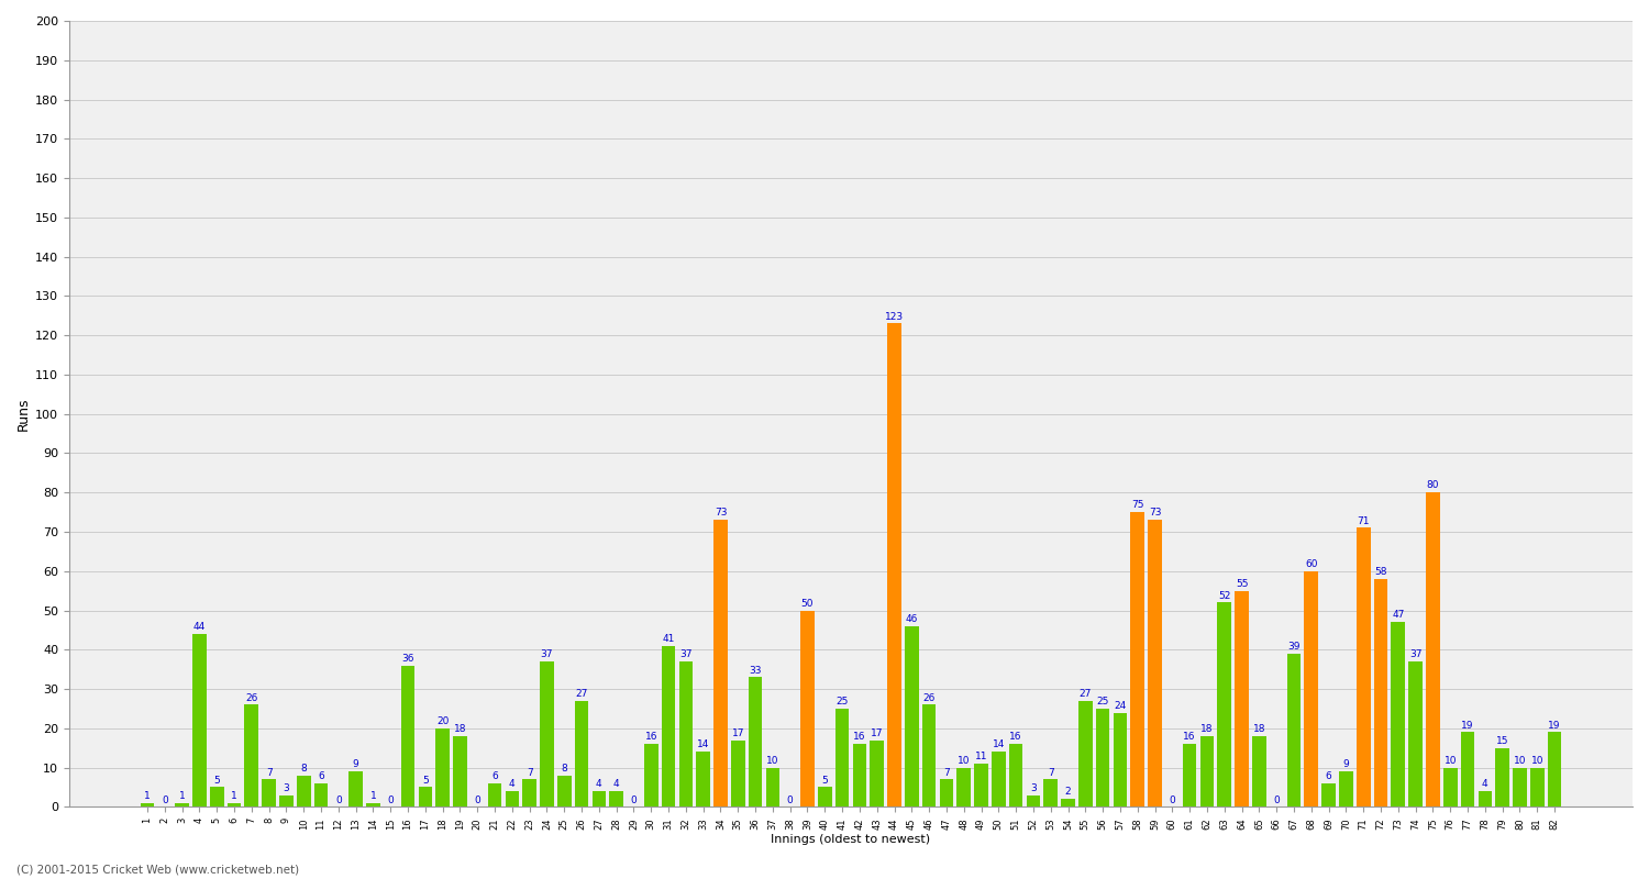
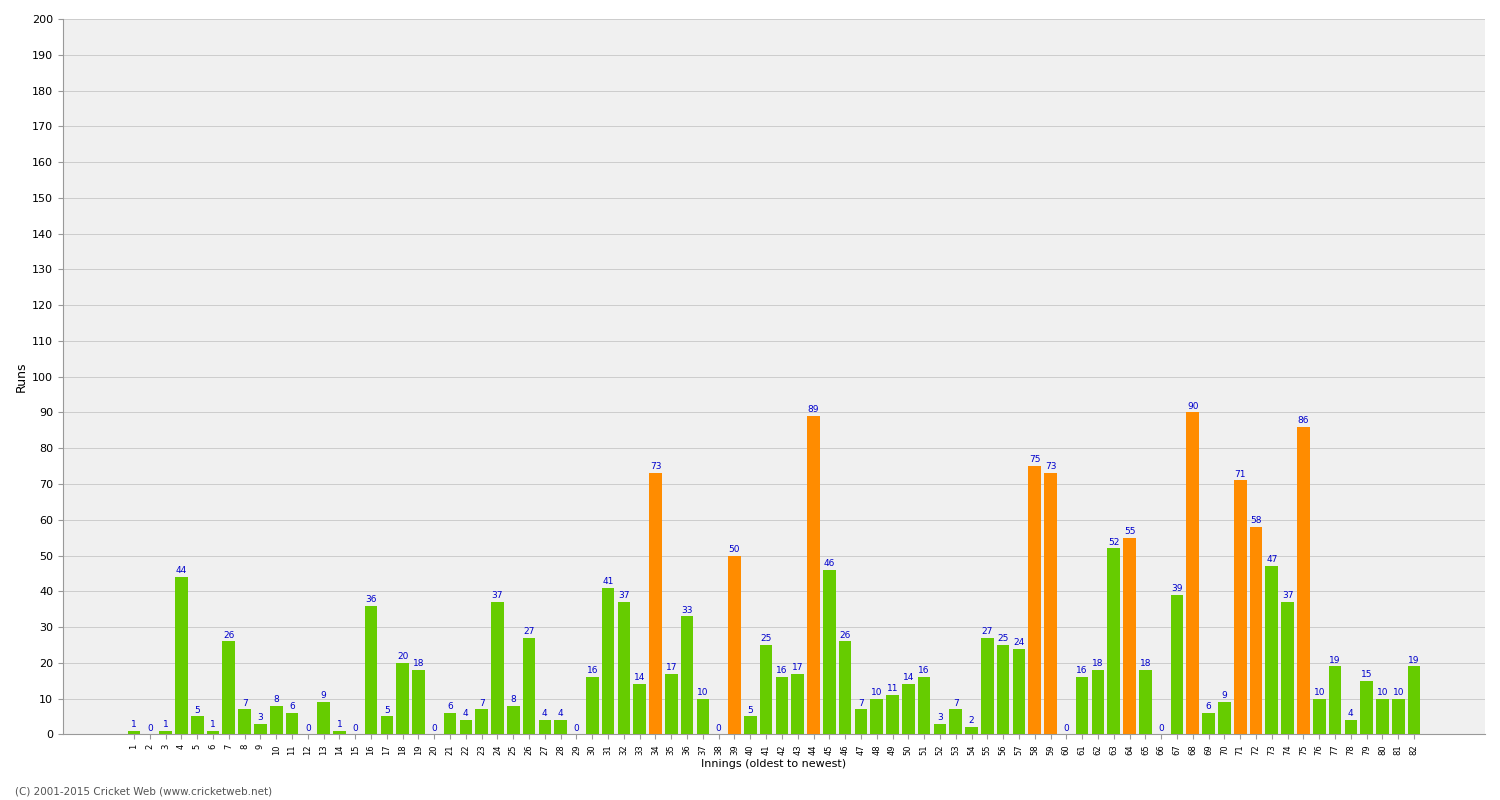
44: 123 -> 89
68: 60 -> 90
75: 80 -> 86
